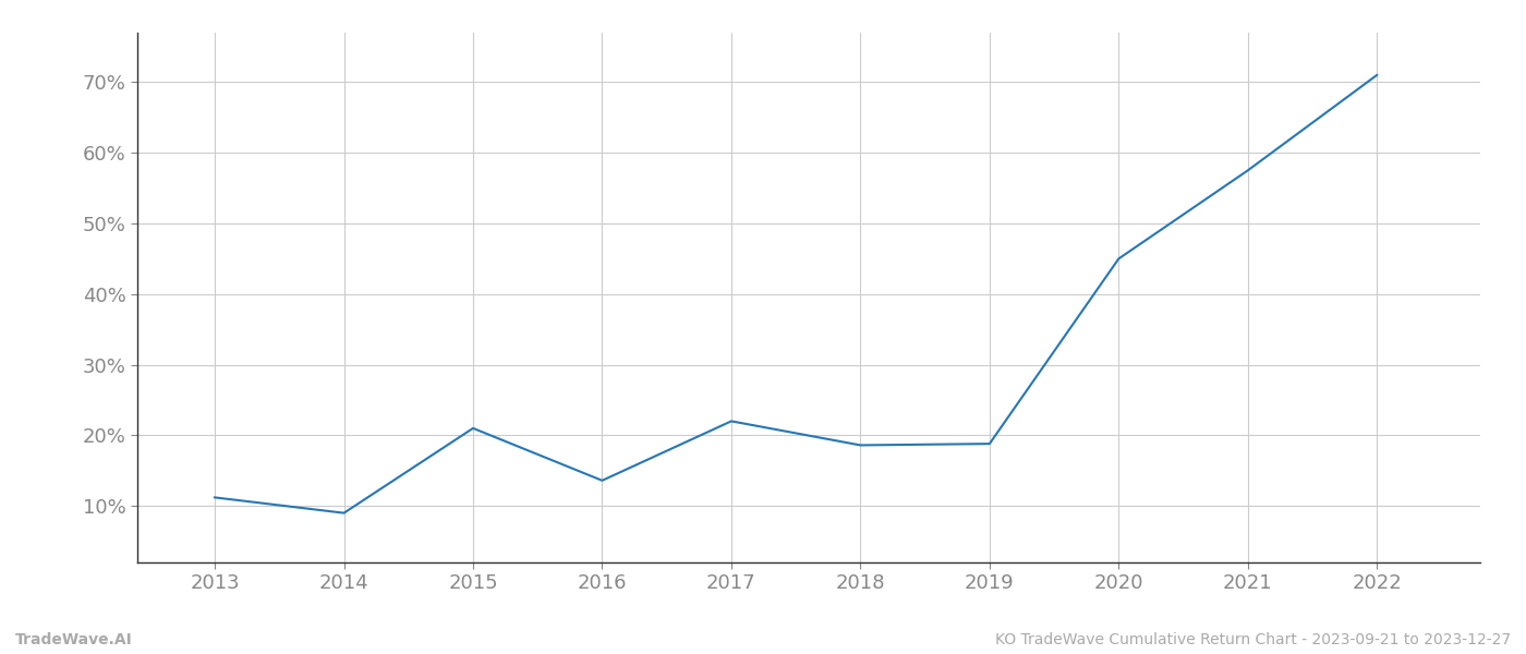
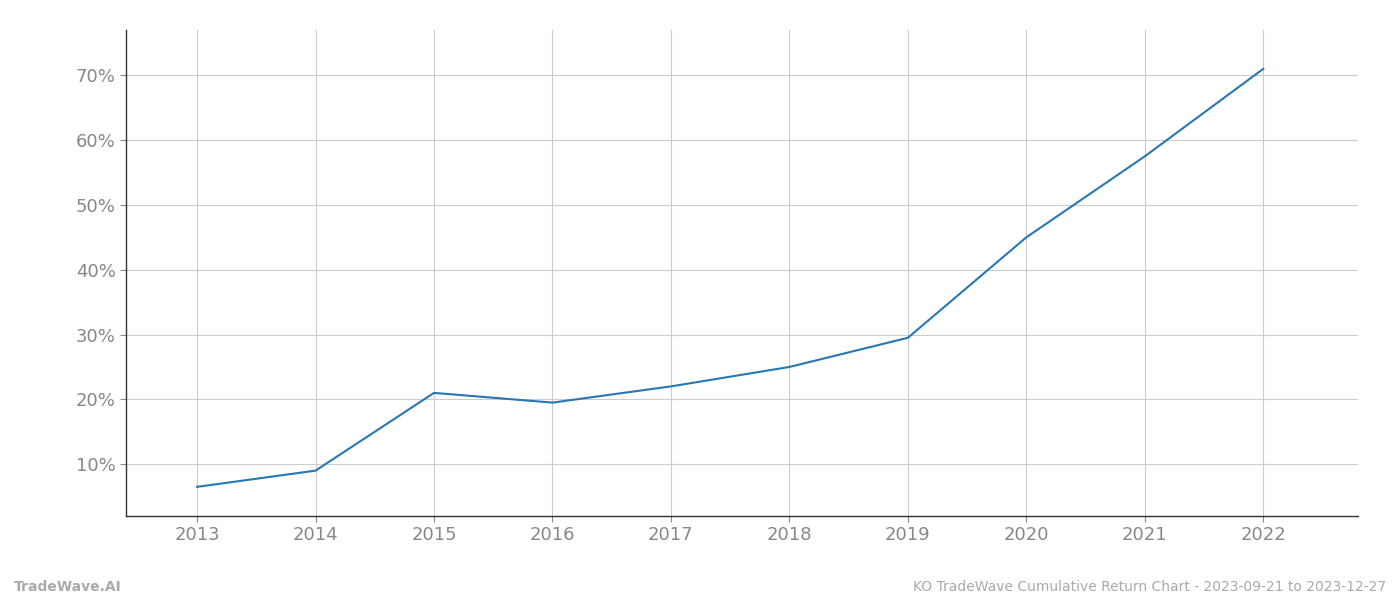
2013: 11.2% -> 6.5%
2016: 13.6% -> 19.5%
2018: 18.6% -> 25.0%
2019: 18.8% -> 29.5%
